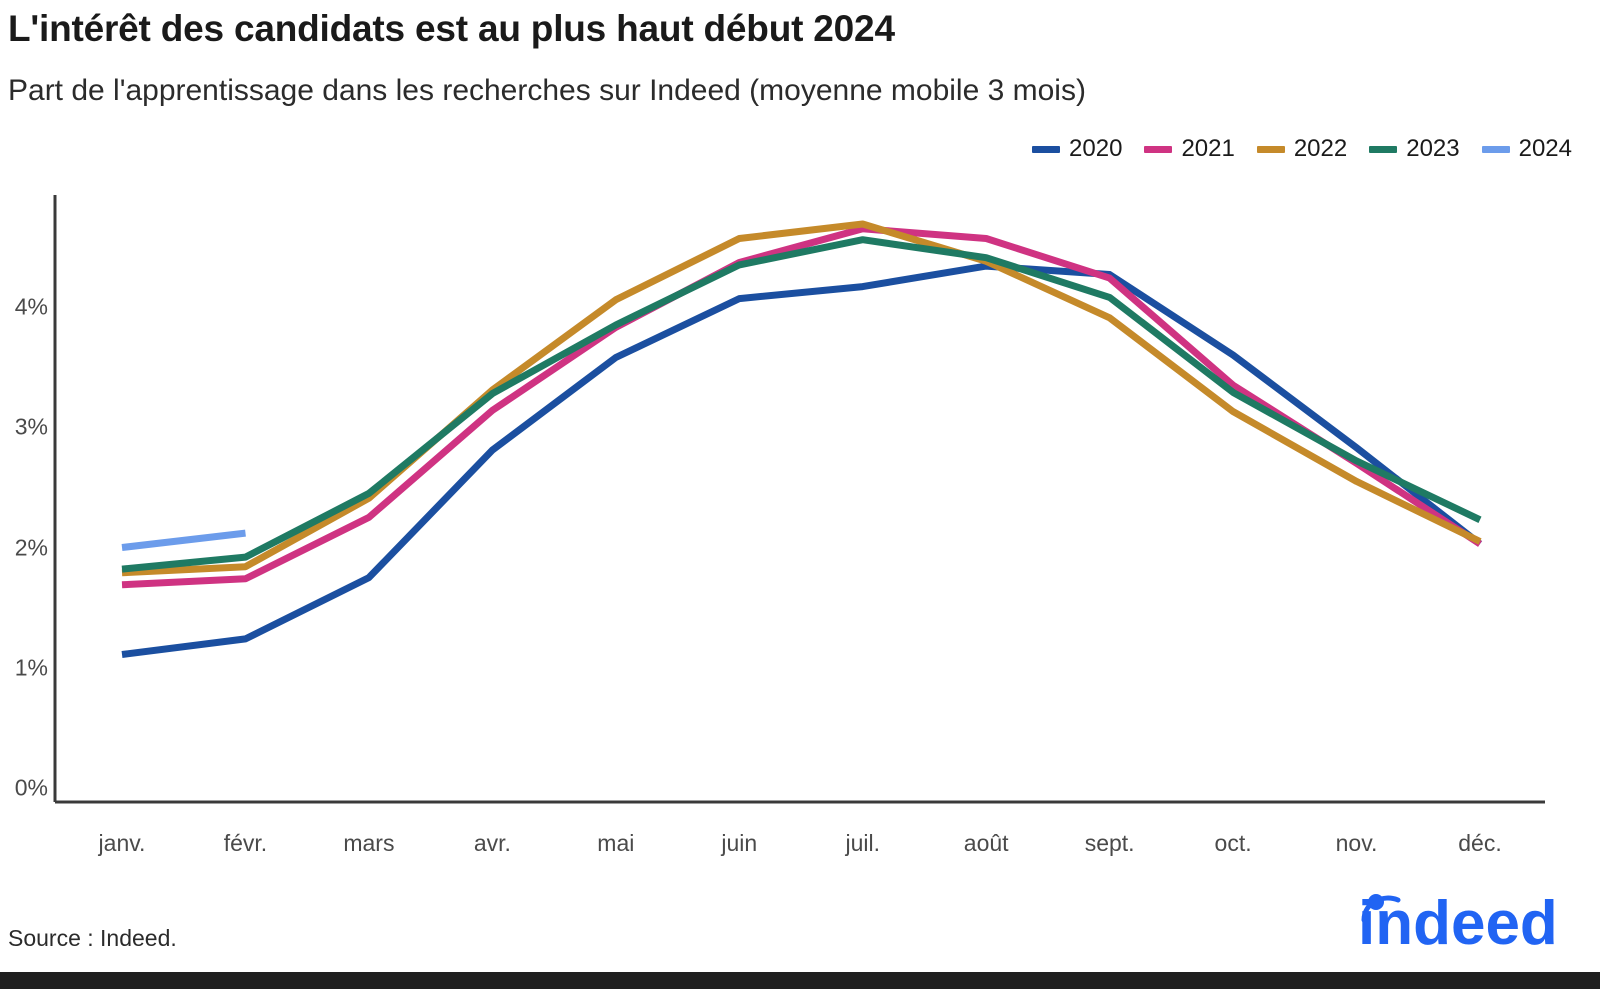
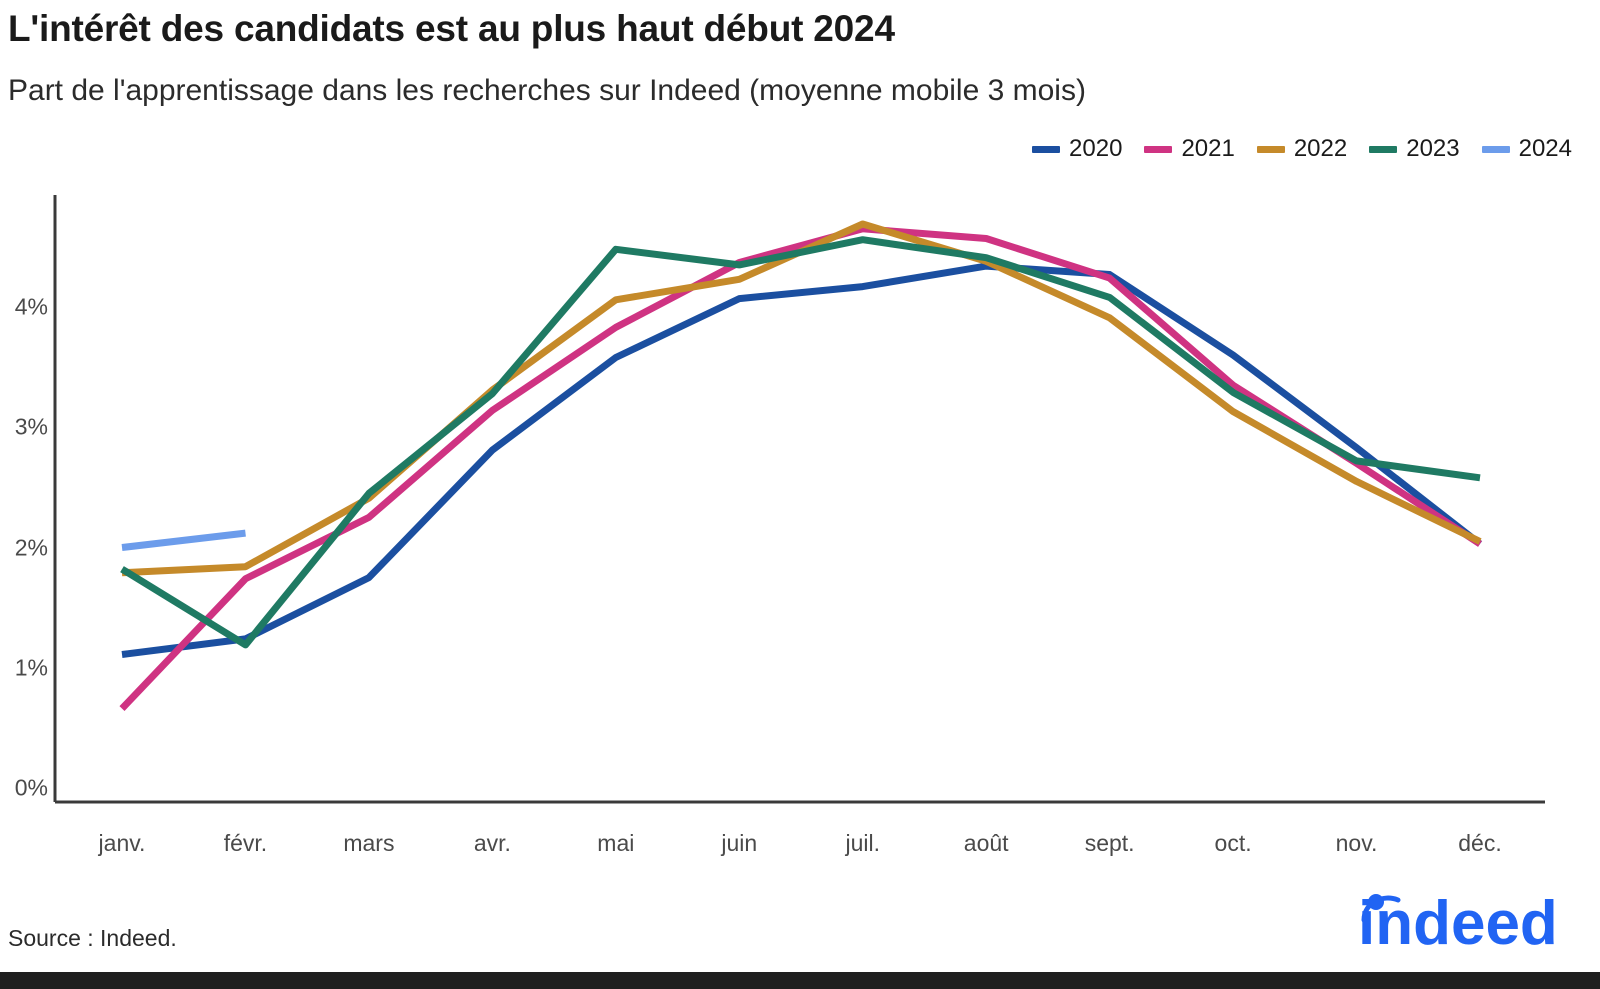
2021/janv.: 1.69% -> 0.66%
2023/févr.: 1.92% -> 1.19%
2023/mai: 3.85% -> 4.48%
2022/juin: 4.57% -> 4.23%
2023/déc.: 2.23% -> 2.58%
